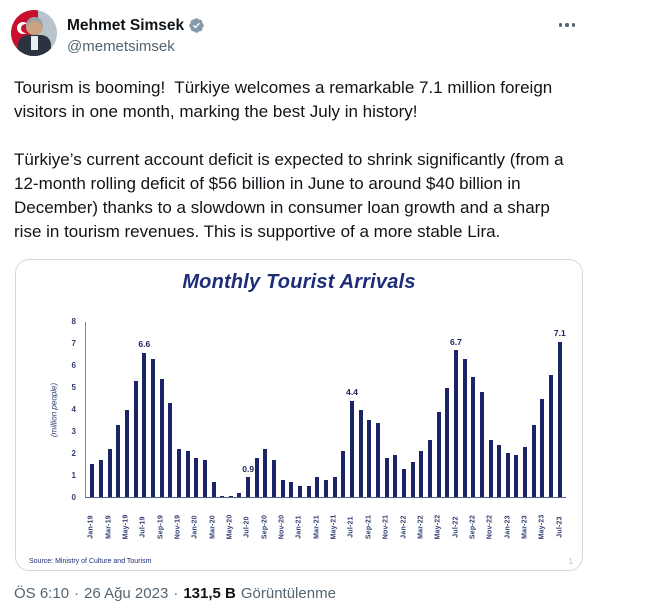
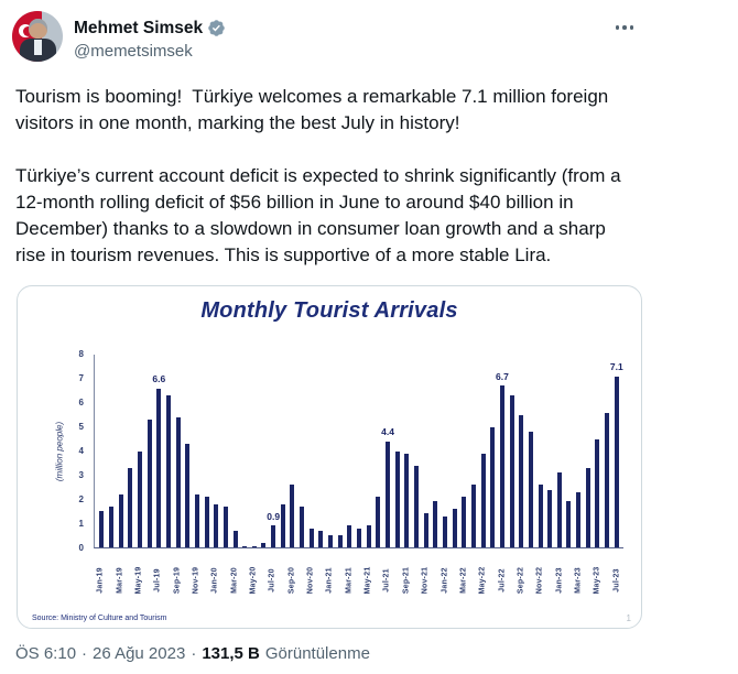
Sep-20: 2.2 -> 2.6
Sep-21: 3.5 -> 3.9
Nov-21: 1.8 -> 1.4
Jan-23: 2.0 -> 3.1
